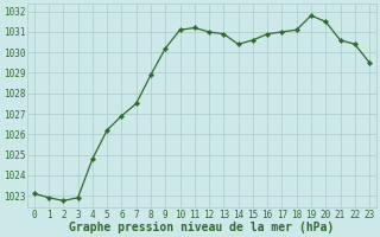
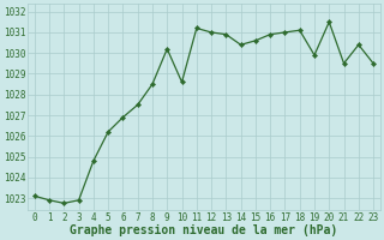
8: 1028.9 -> 1028.5
10: 1031.1 -> 1028.6
19: 1031.8 -> 1029.9
21: 1030.6 -> 1029.5
